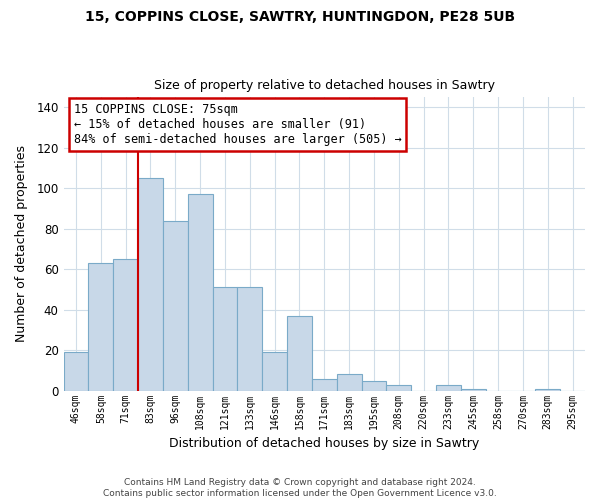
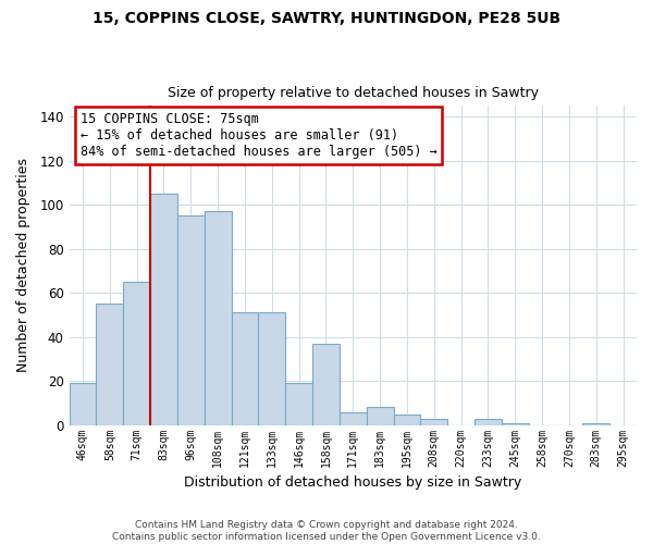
58sqm: 63 -> 55
96sqm: 84 -> 95
